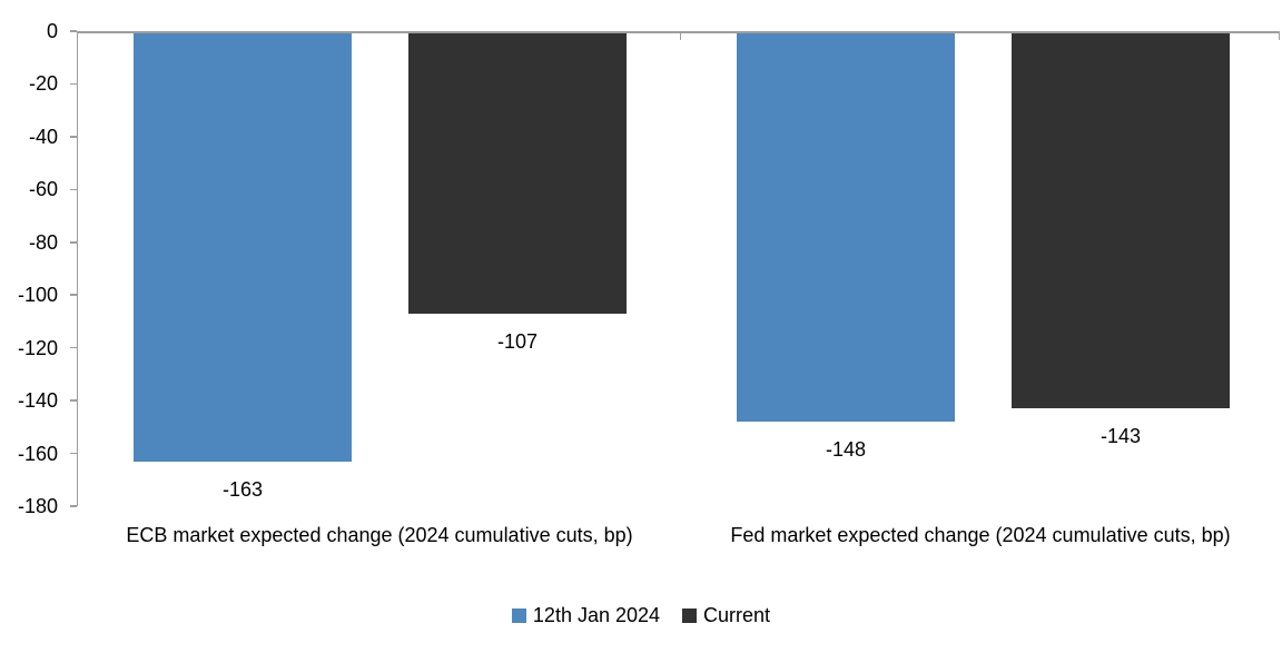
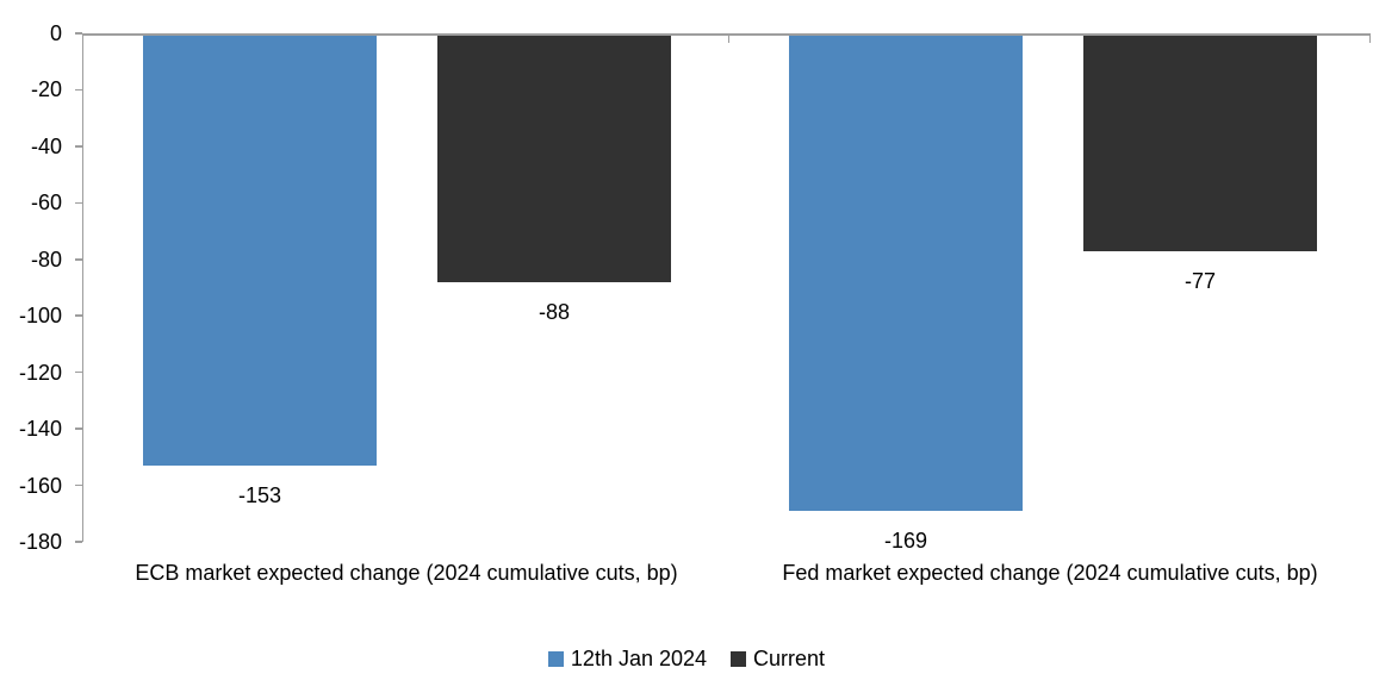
12th Jan 2024/ECB market expected change (2024 cumulative cuts, bp): -163 -> -153
Current/ECB market expected change (2024 cumulative cuts, bp): -107 -> -88
12th Jan 2024/Fed market expected change (2024 cumulative cuts, bp): -148 -> -169
Current/Fed market expected change (2024 cumulative cuts, bp): -143 -> -77
